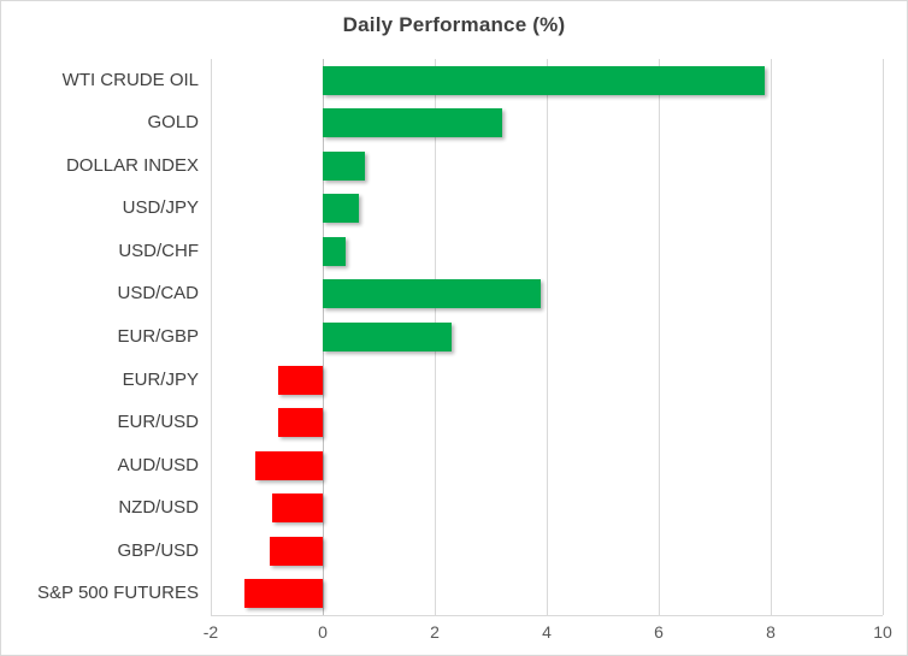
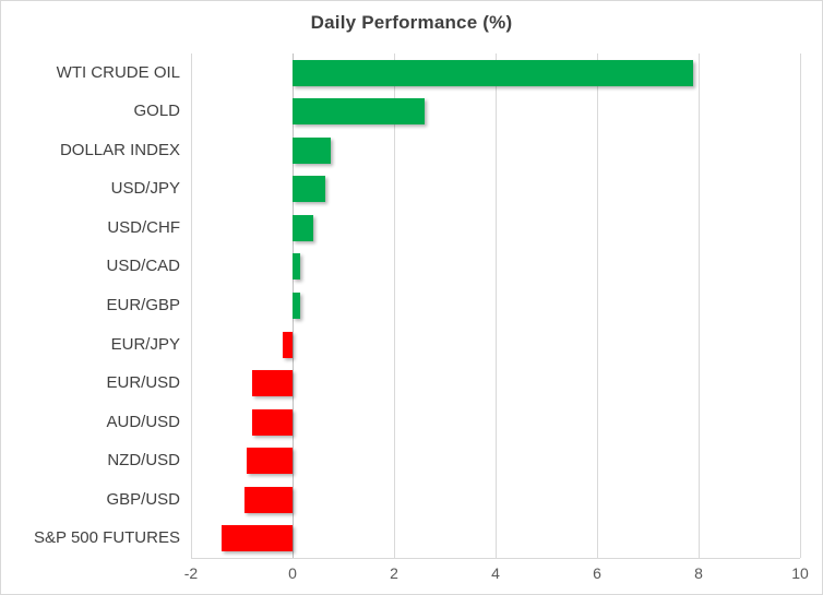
GOLD: 3.2 -> 2.6
USD/CAD: 3.9 -> 0.1
EUR/GBP: 2.3 -> 0.1
EUR/JPY: -0.8 -> -0.2
AUD/USD: -1.2 -> -0.8
